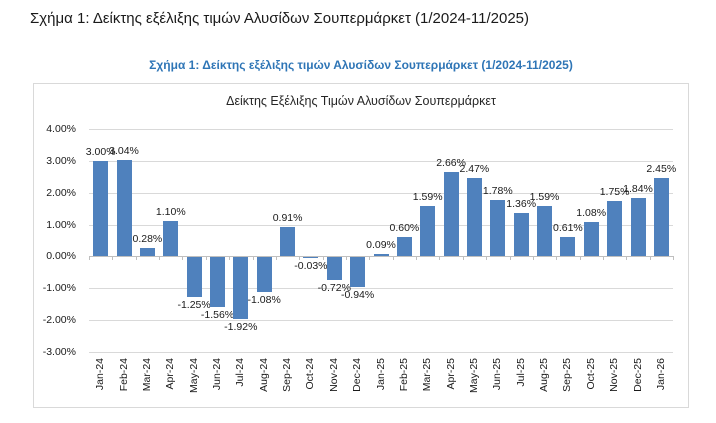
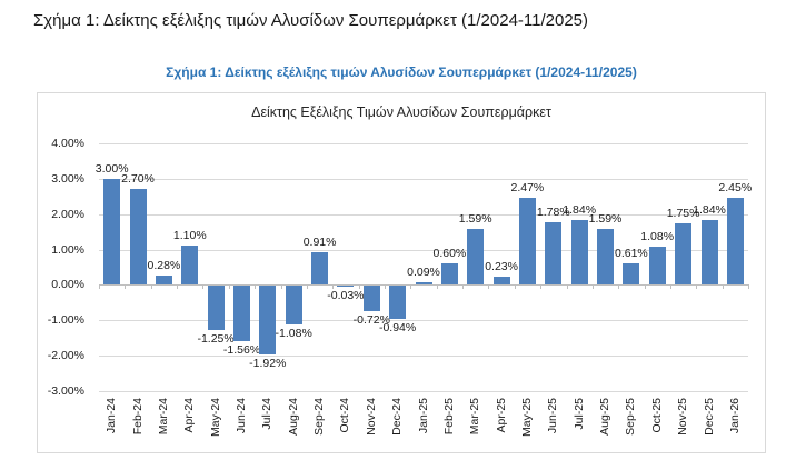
Feb-24: 3.04% -> 2.70%
Apr-25: 2.66% -> 0.23%
Jul-25: 1.36% -> 1.84%
